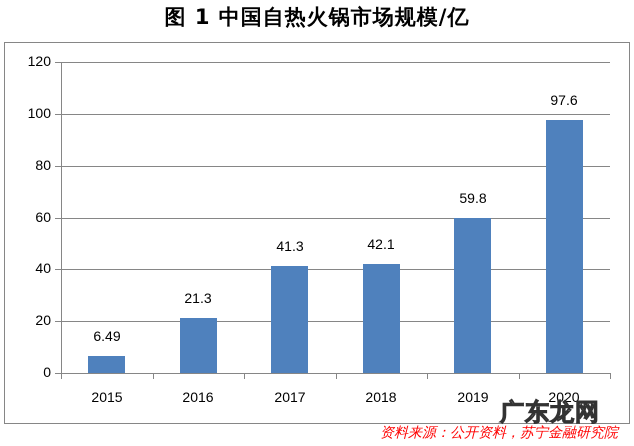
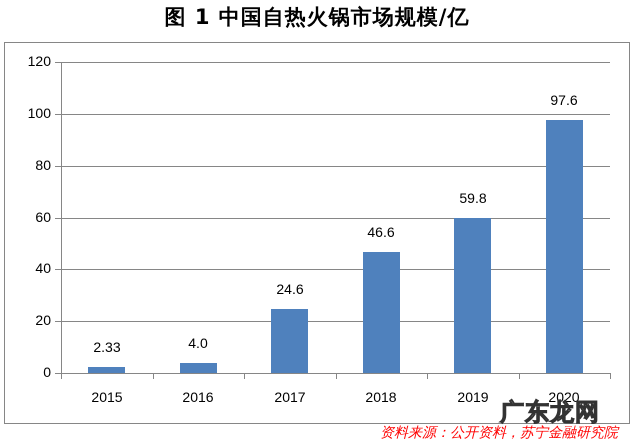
2015: 6.49 -> 2.33
2016: 21.3 -> 4.0
2017: 41.3 -> 24.6
2018: 42.1 -> 46.6
